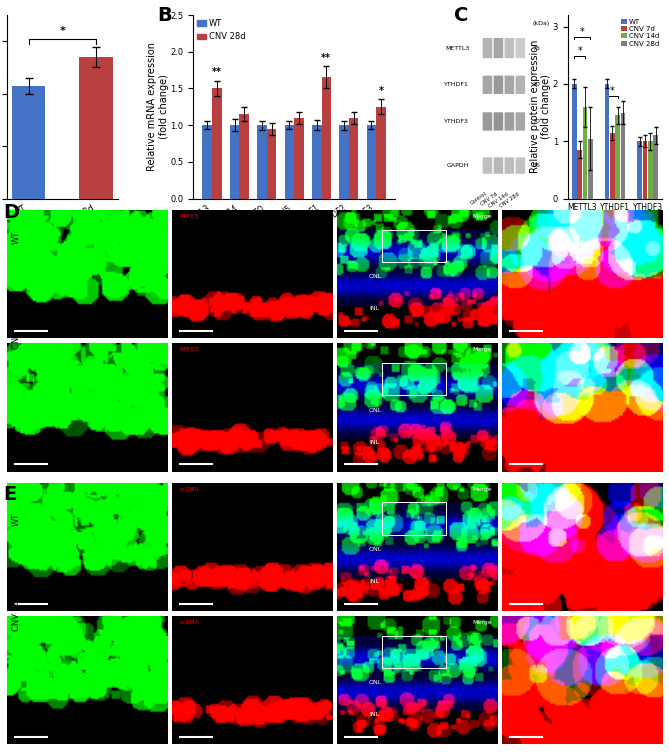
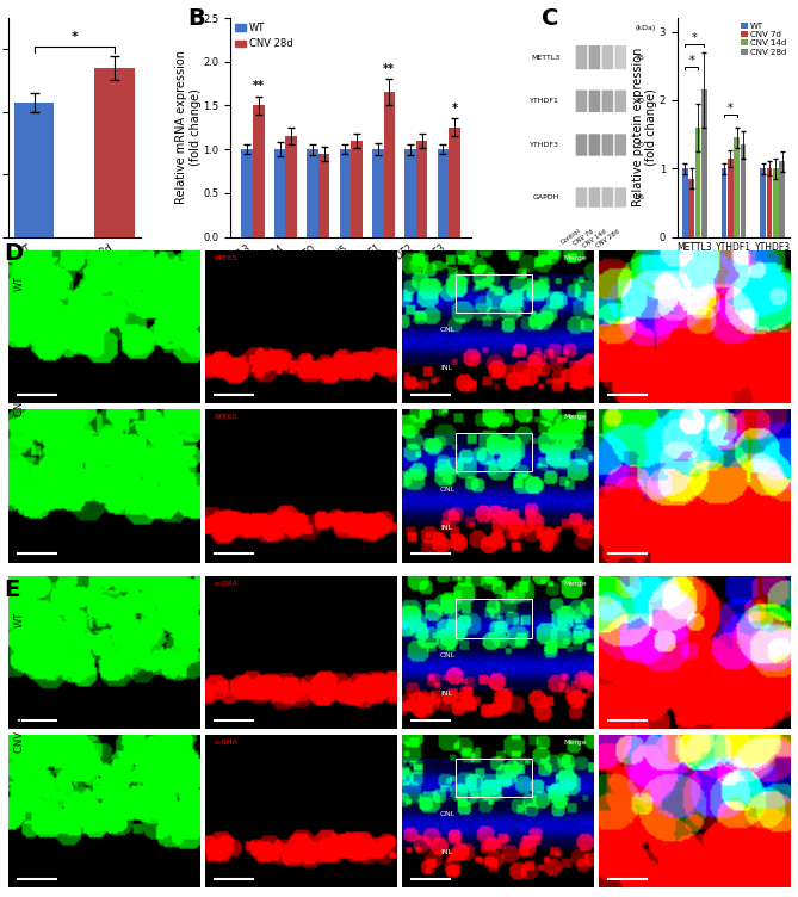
WT/METTL3: 2 -> 1
CNV 28d/METTL3: 1.04 -> 2.15
WT/YTHDF1: 2 -> 1
CNV 28d/YTHDF1: 1.50 -> 1.35
